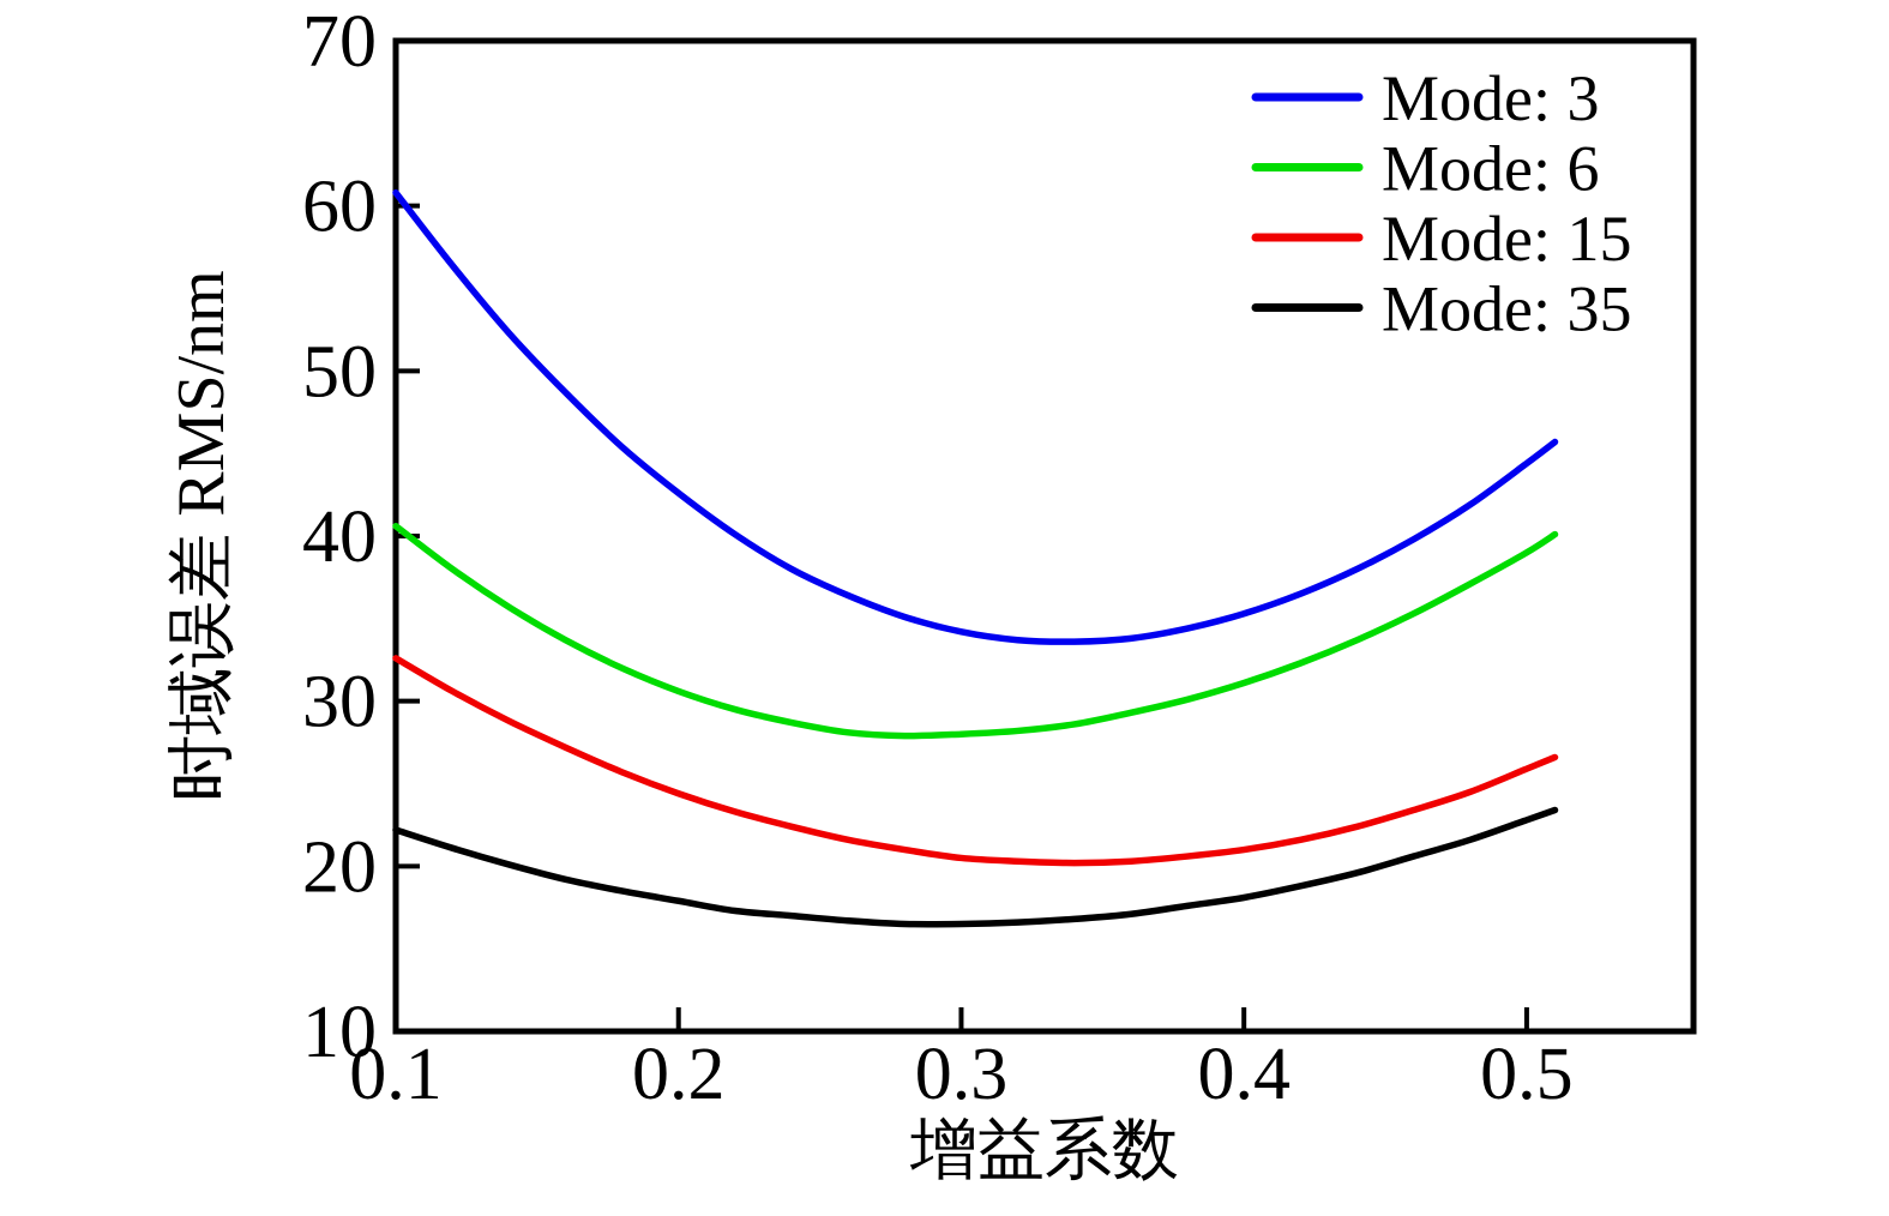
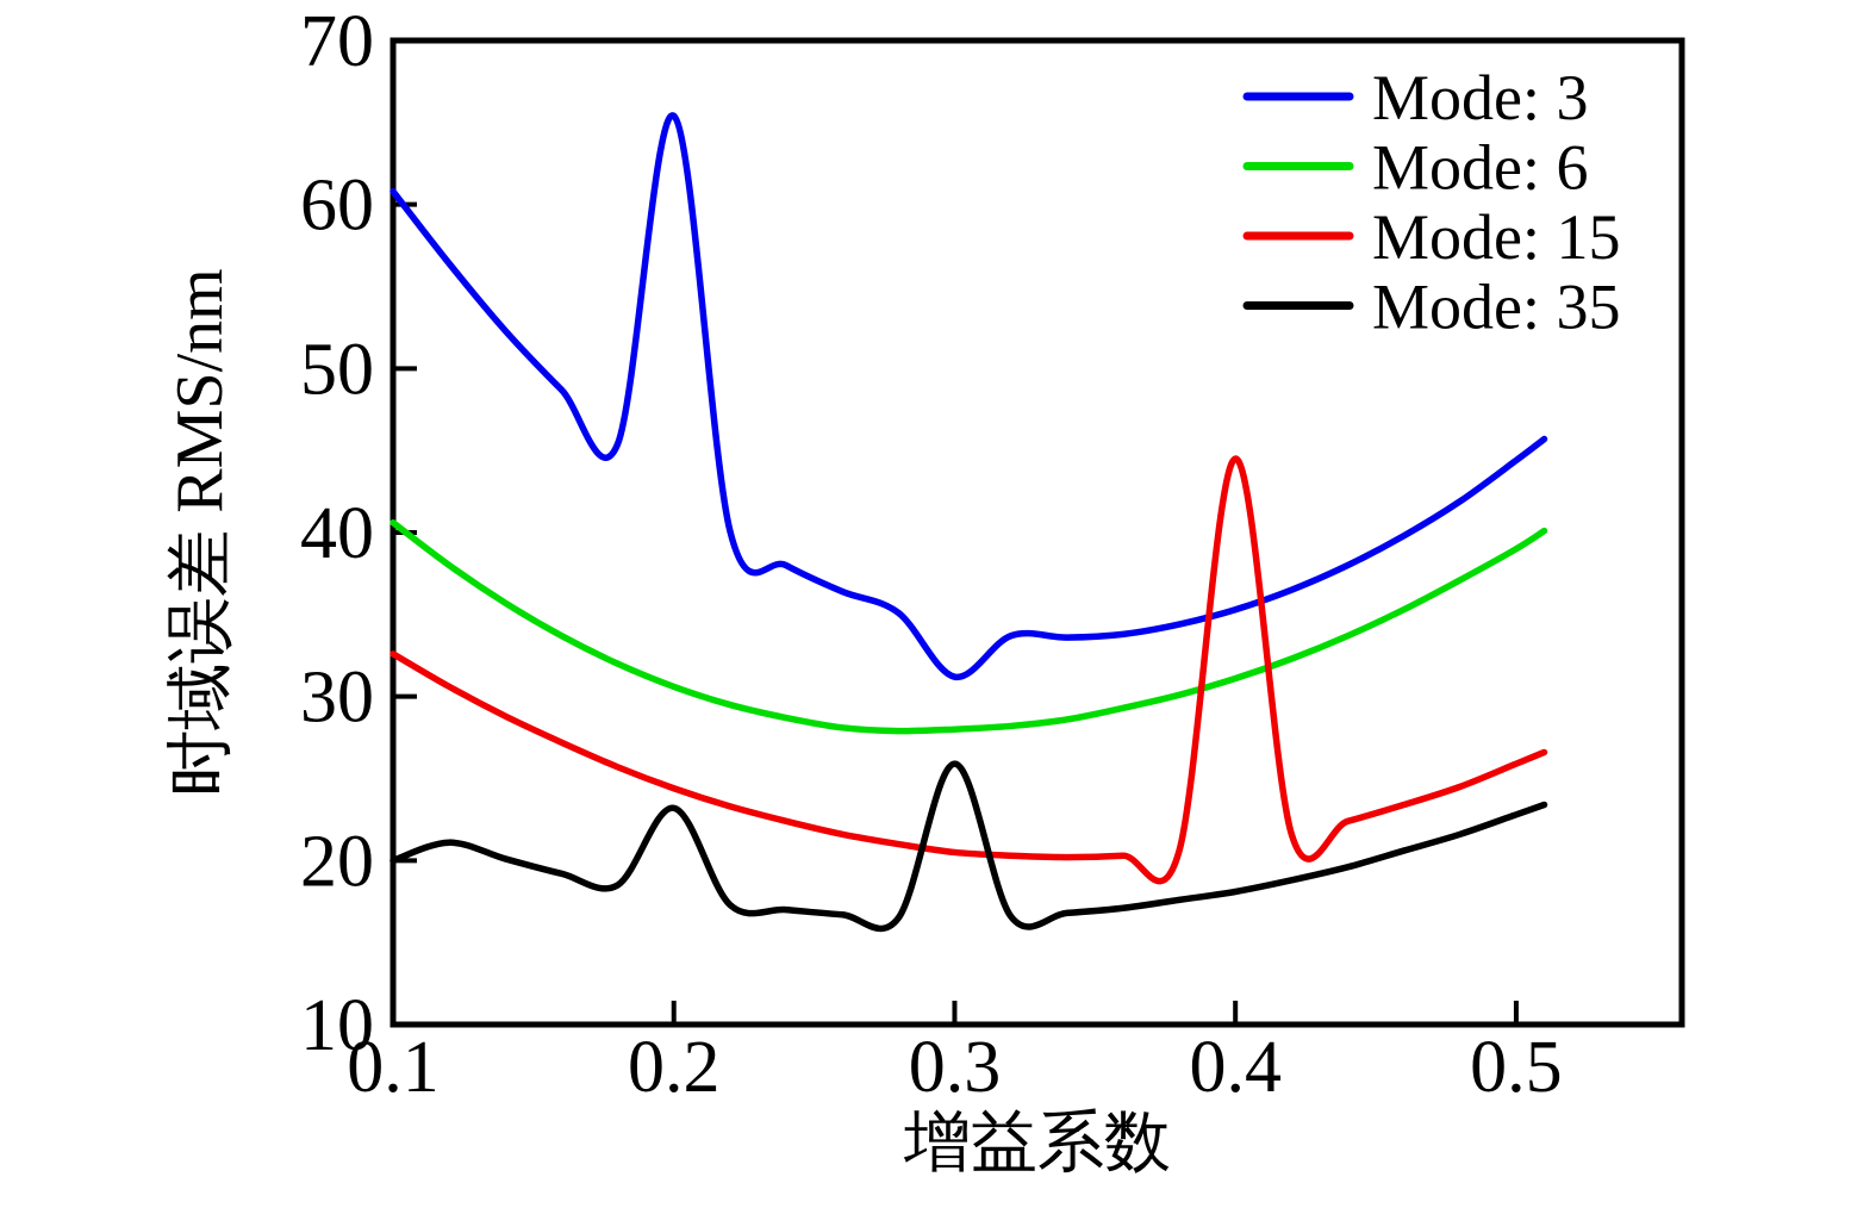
Mode: 35/0.1: 22.2 -> 20.0
Mode: 3/0.2: 42.6 -> 65.4
Mode: 35/0.2: 17.9 -> 23.2
Mode: 3/0.3: 34.2 -> 31.2
Mode: 35/0.3: 16.5 -> 25.9
Mode: 15/0.4: 21.0 -> 44.5
